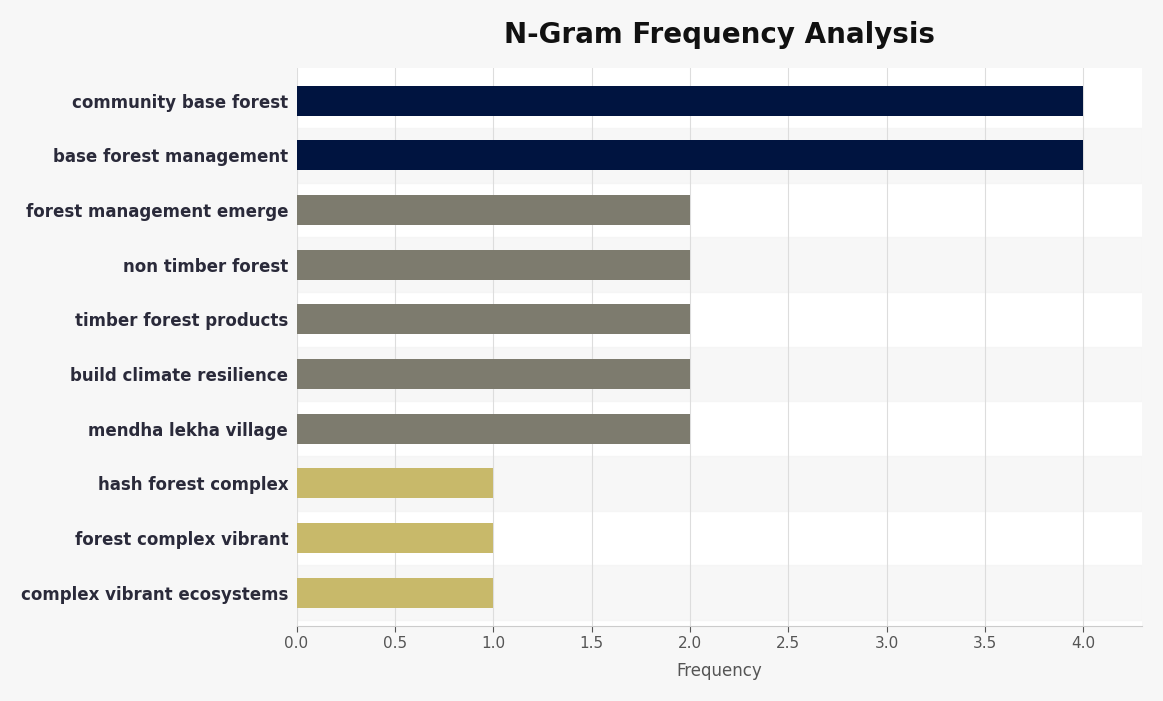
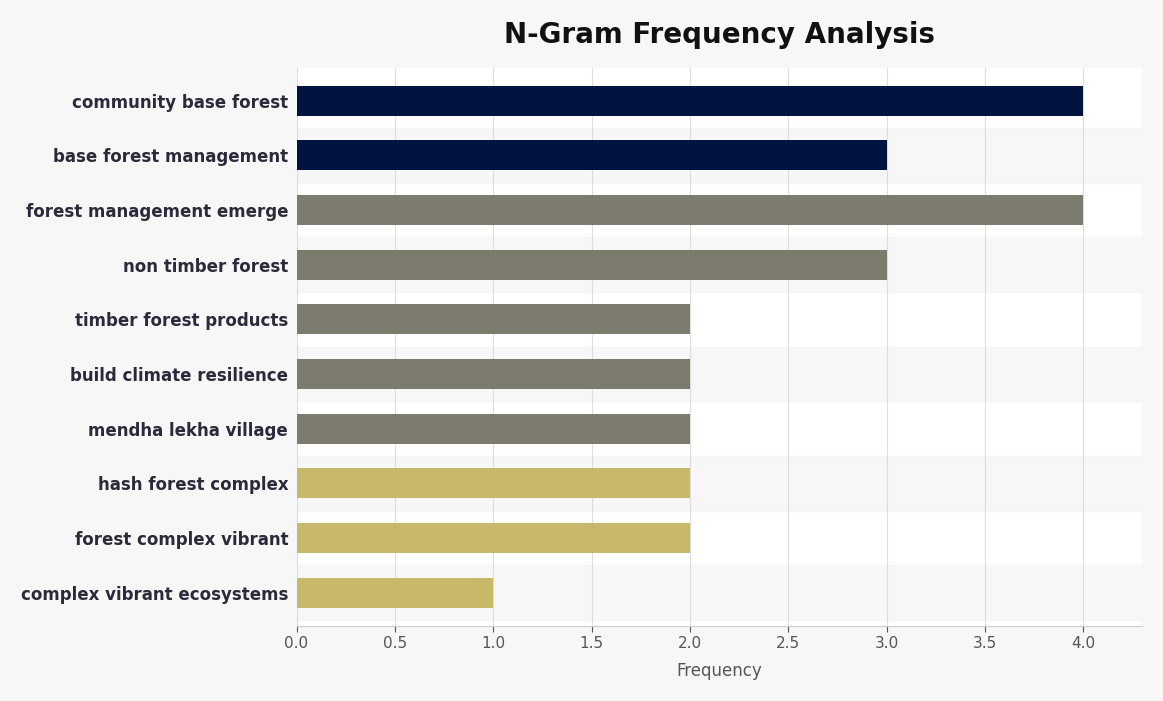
base forest management: 4 -> 3
forest management emerge: 2 -> 4
non timber forest: 2 -> 3
hash forest complex: 1 -> 2
forest complex vibrant: 1 -> 2
